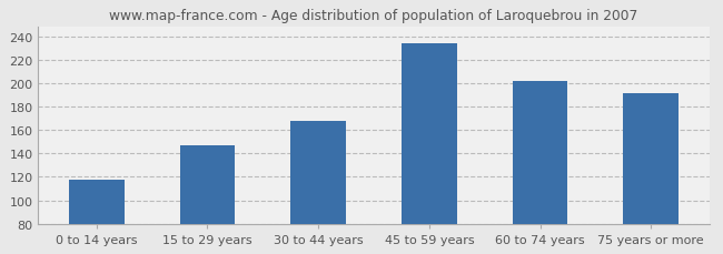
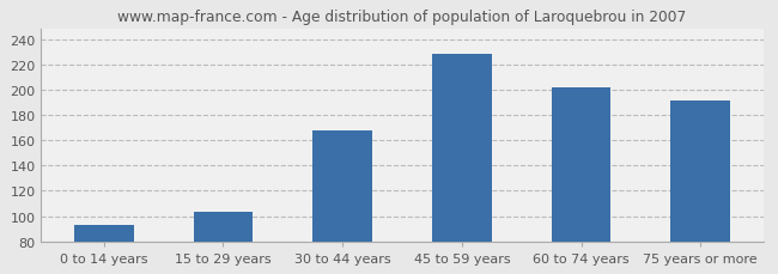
0 to 14 years: 118 -> 93
15 to 29 years: 147 -> 103
45 to 59 years: 234 -> 228
